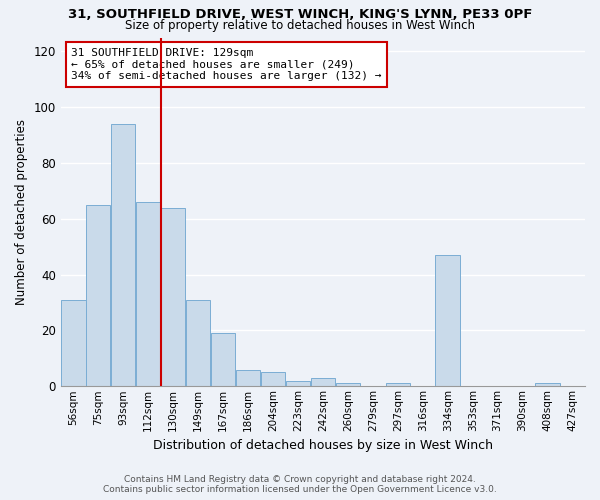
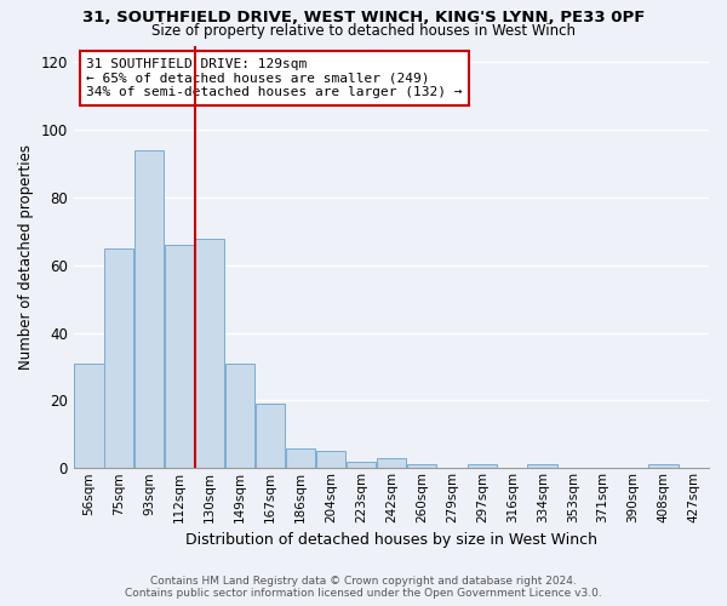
130sqm: 64 -> 68
334sqm: 47 -> 1
